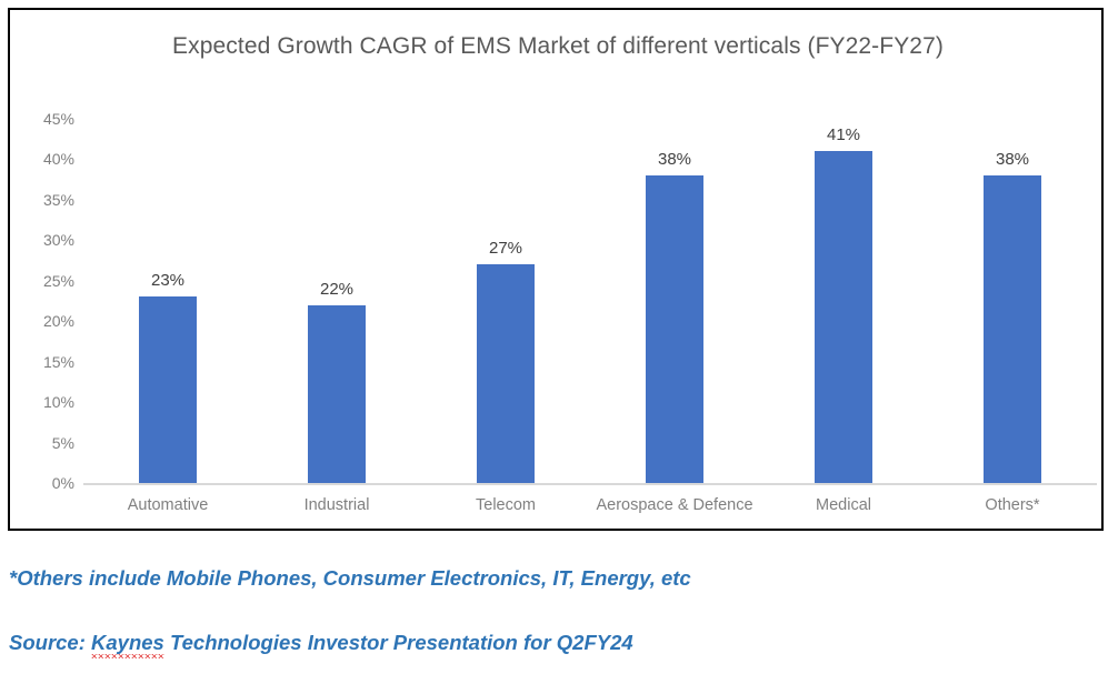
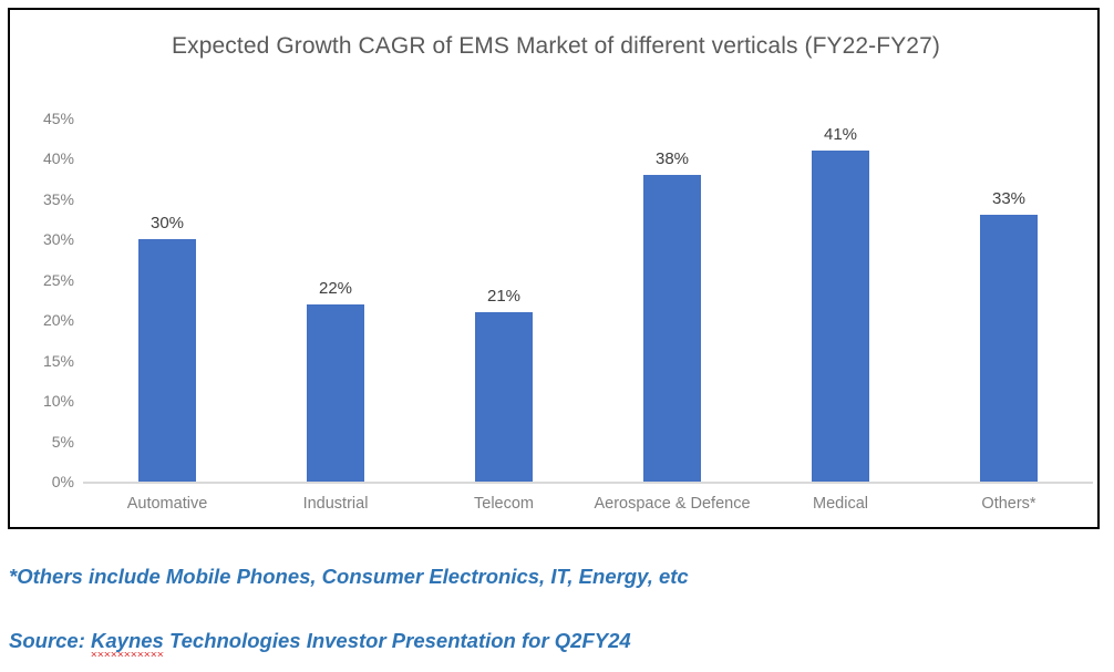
Automative: 23% -> 30%
Telecom: 27% -> 21%
Others*: 38% -> 33%
